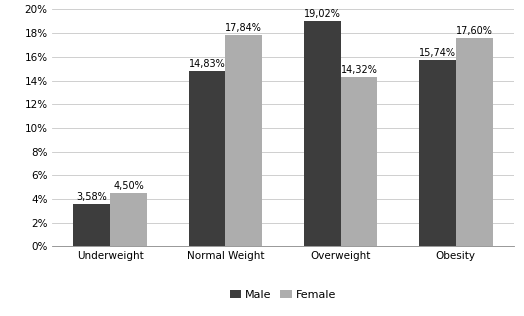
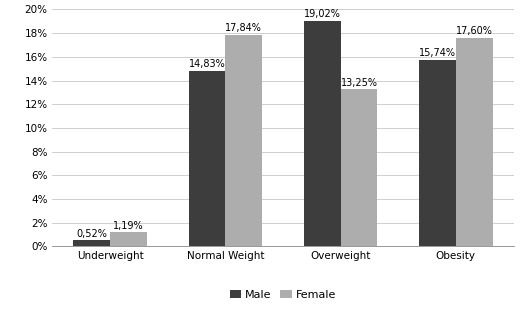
Male/Underweight: 3,58% -> 0,52%
Female/Underweight: 4,50% -> 1,19%
Female/Overweight: 14,32% -> 13,25%
